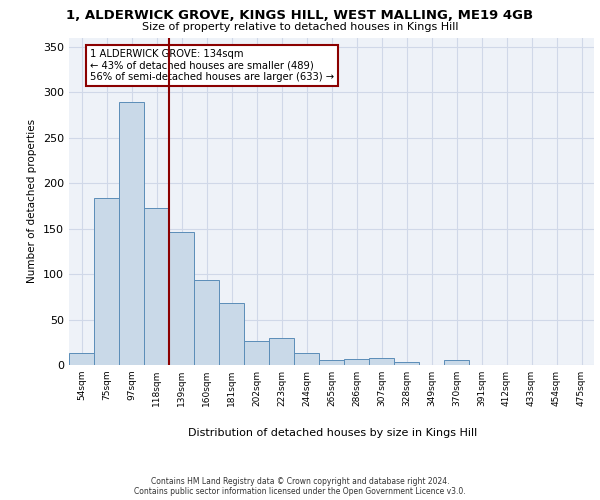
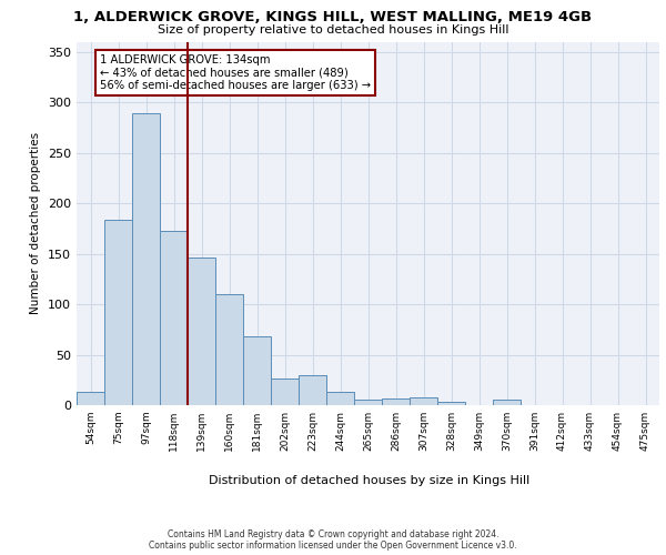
160sqm: 93 -> 110
